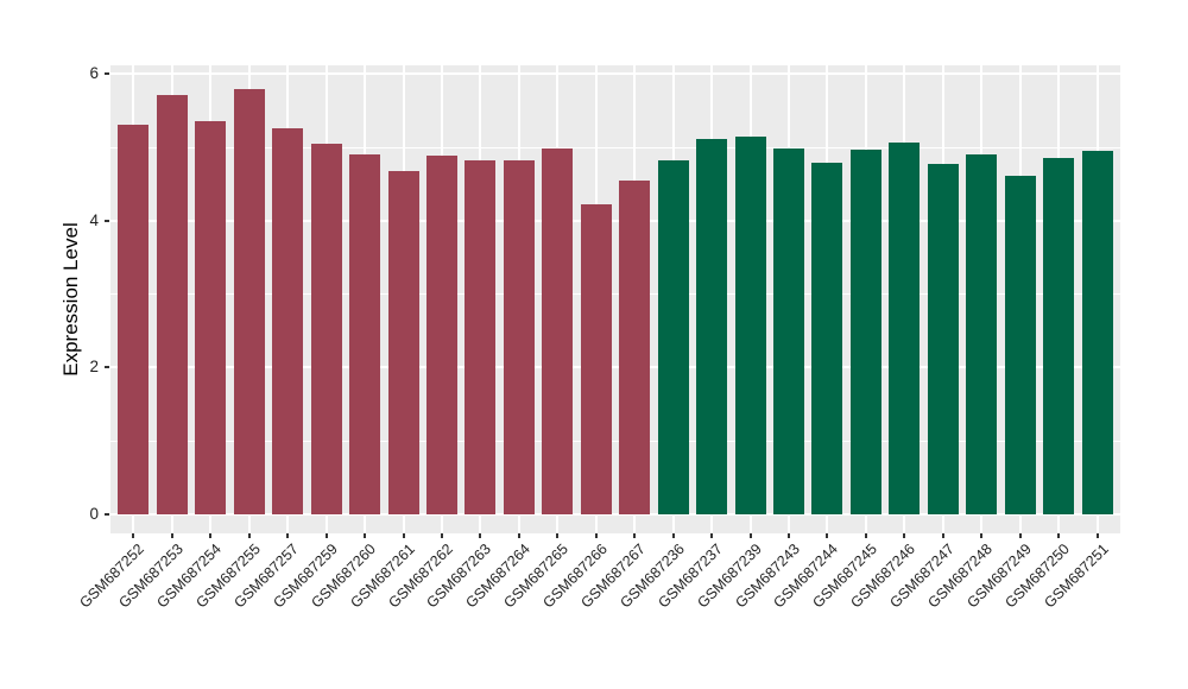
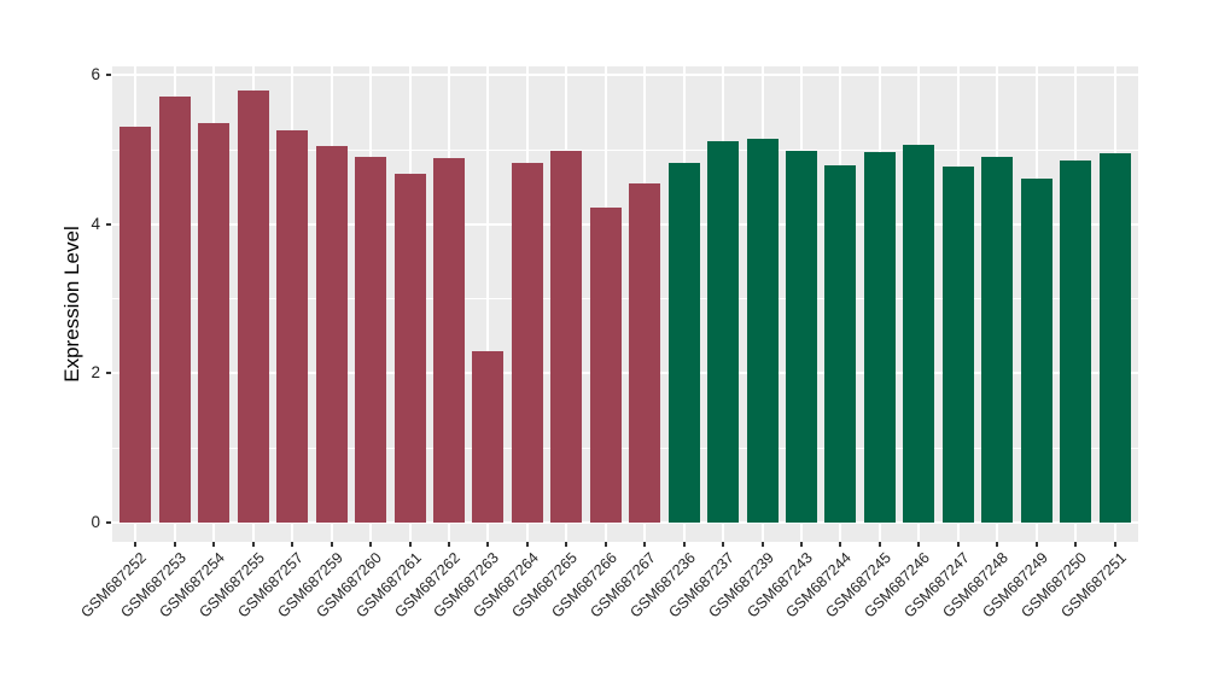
GSM687263: 4.8 -> 2.3
